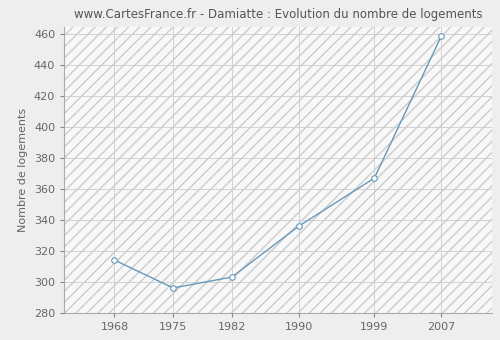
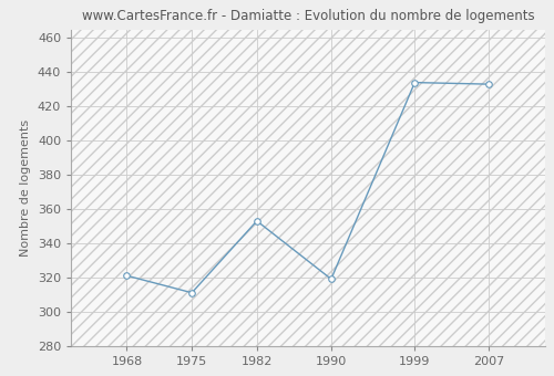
1968: 314 -> 321
1975: 296 -> 311
1982: 303 -> 353
1990: 336 -> 319
1999: 367 -> 434
2007: 459 -> 433
